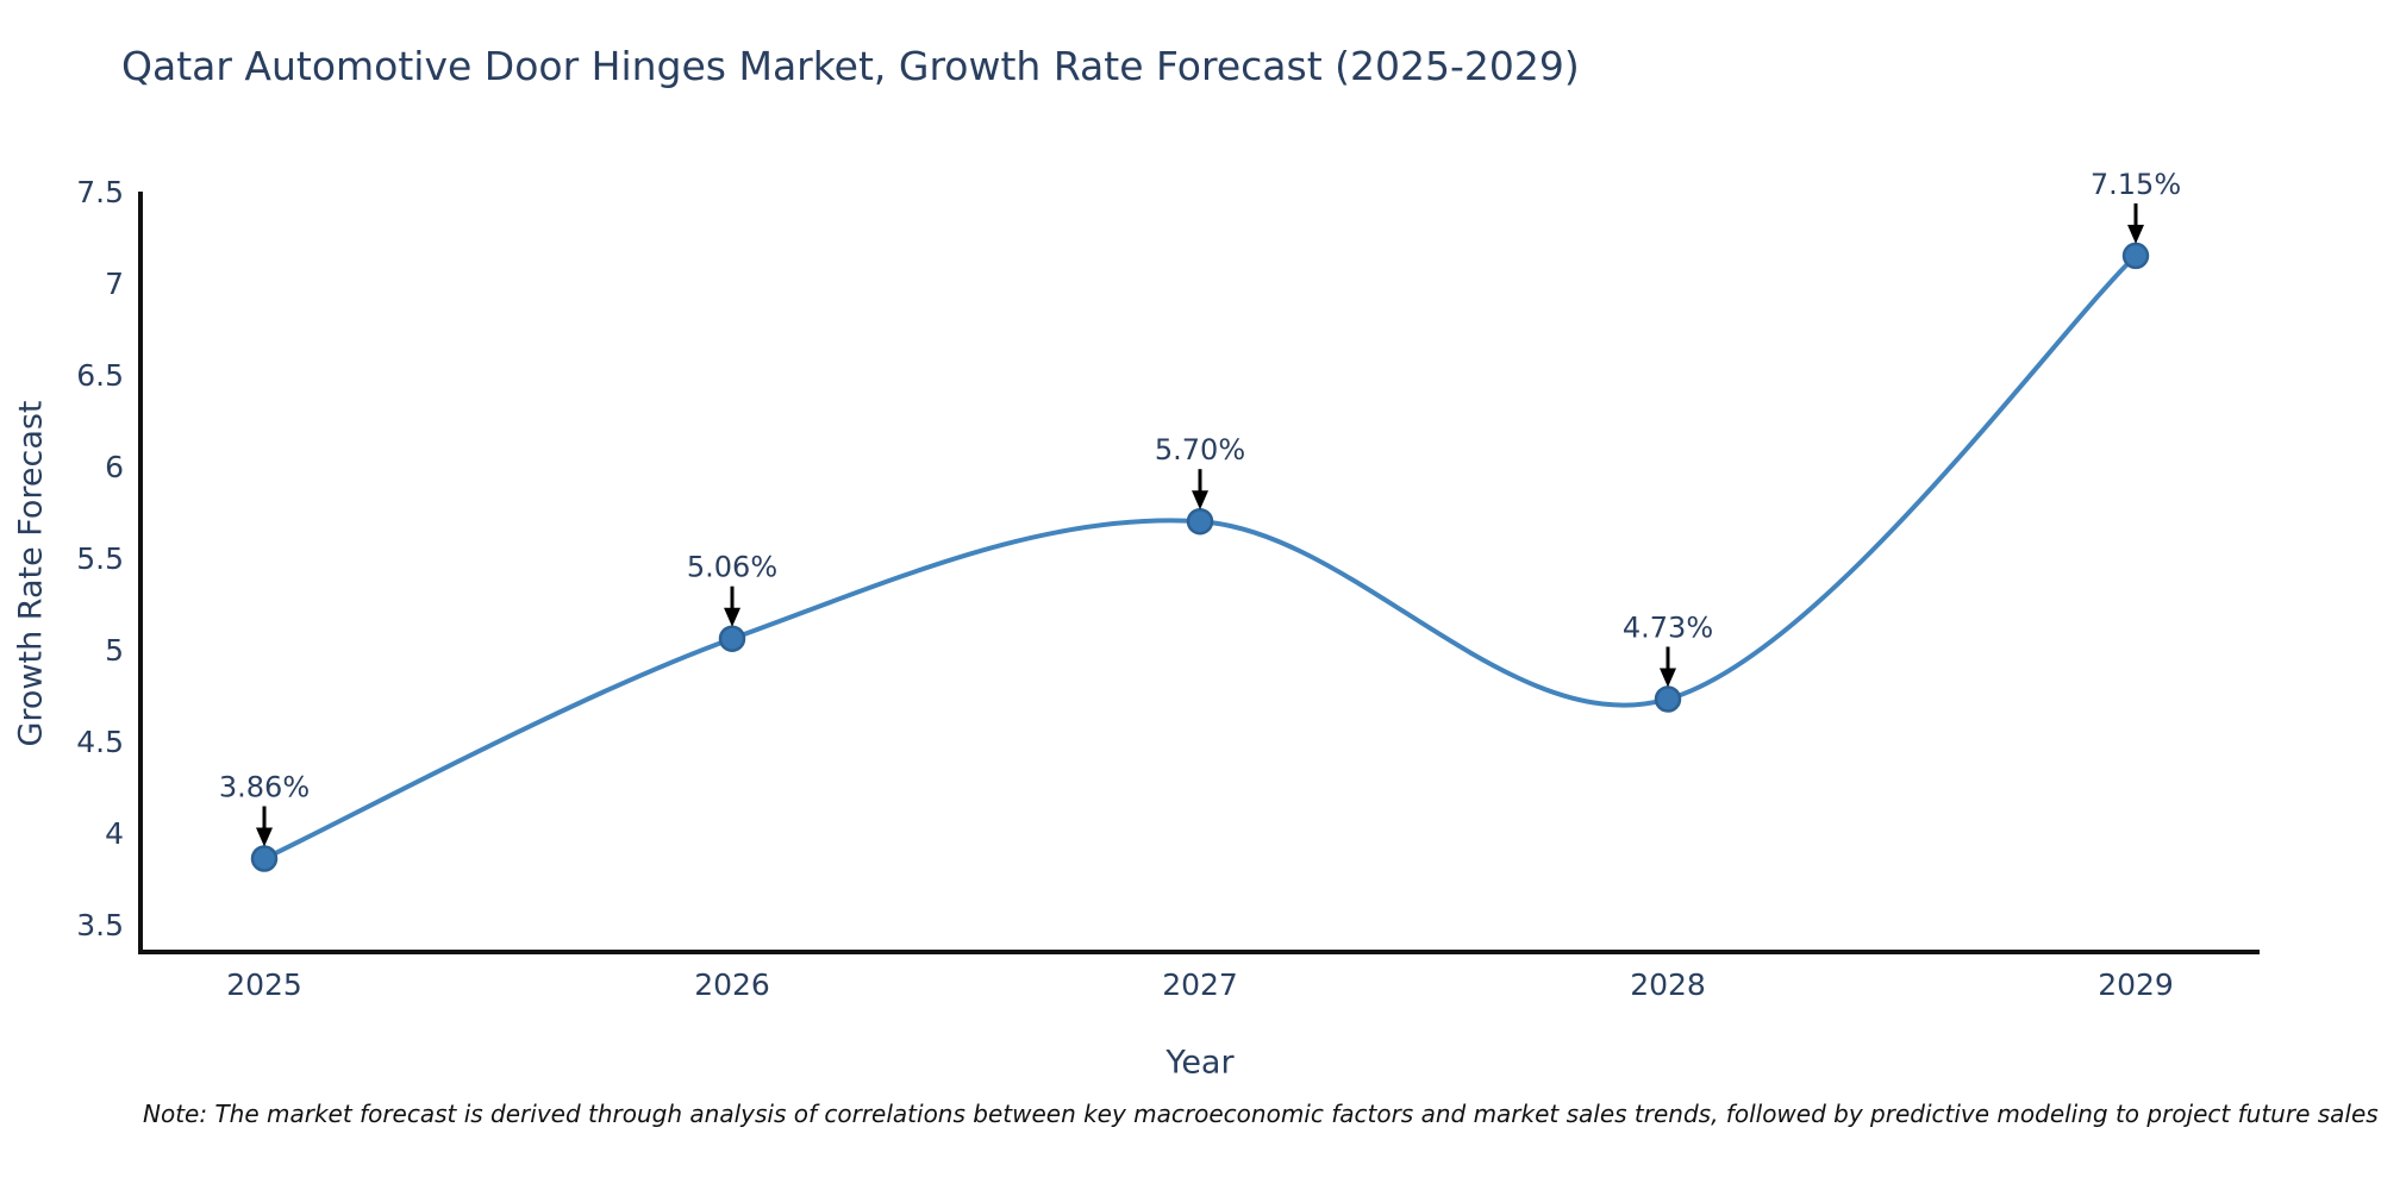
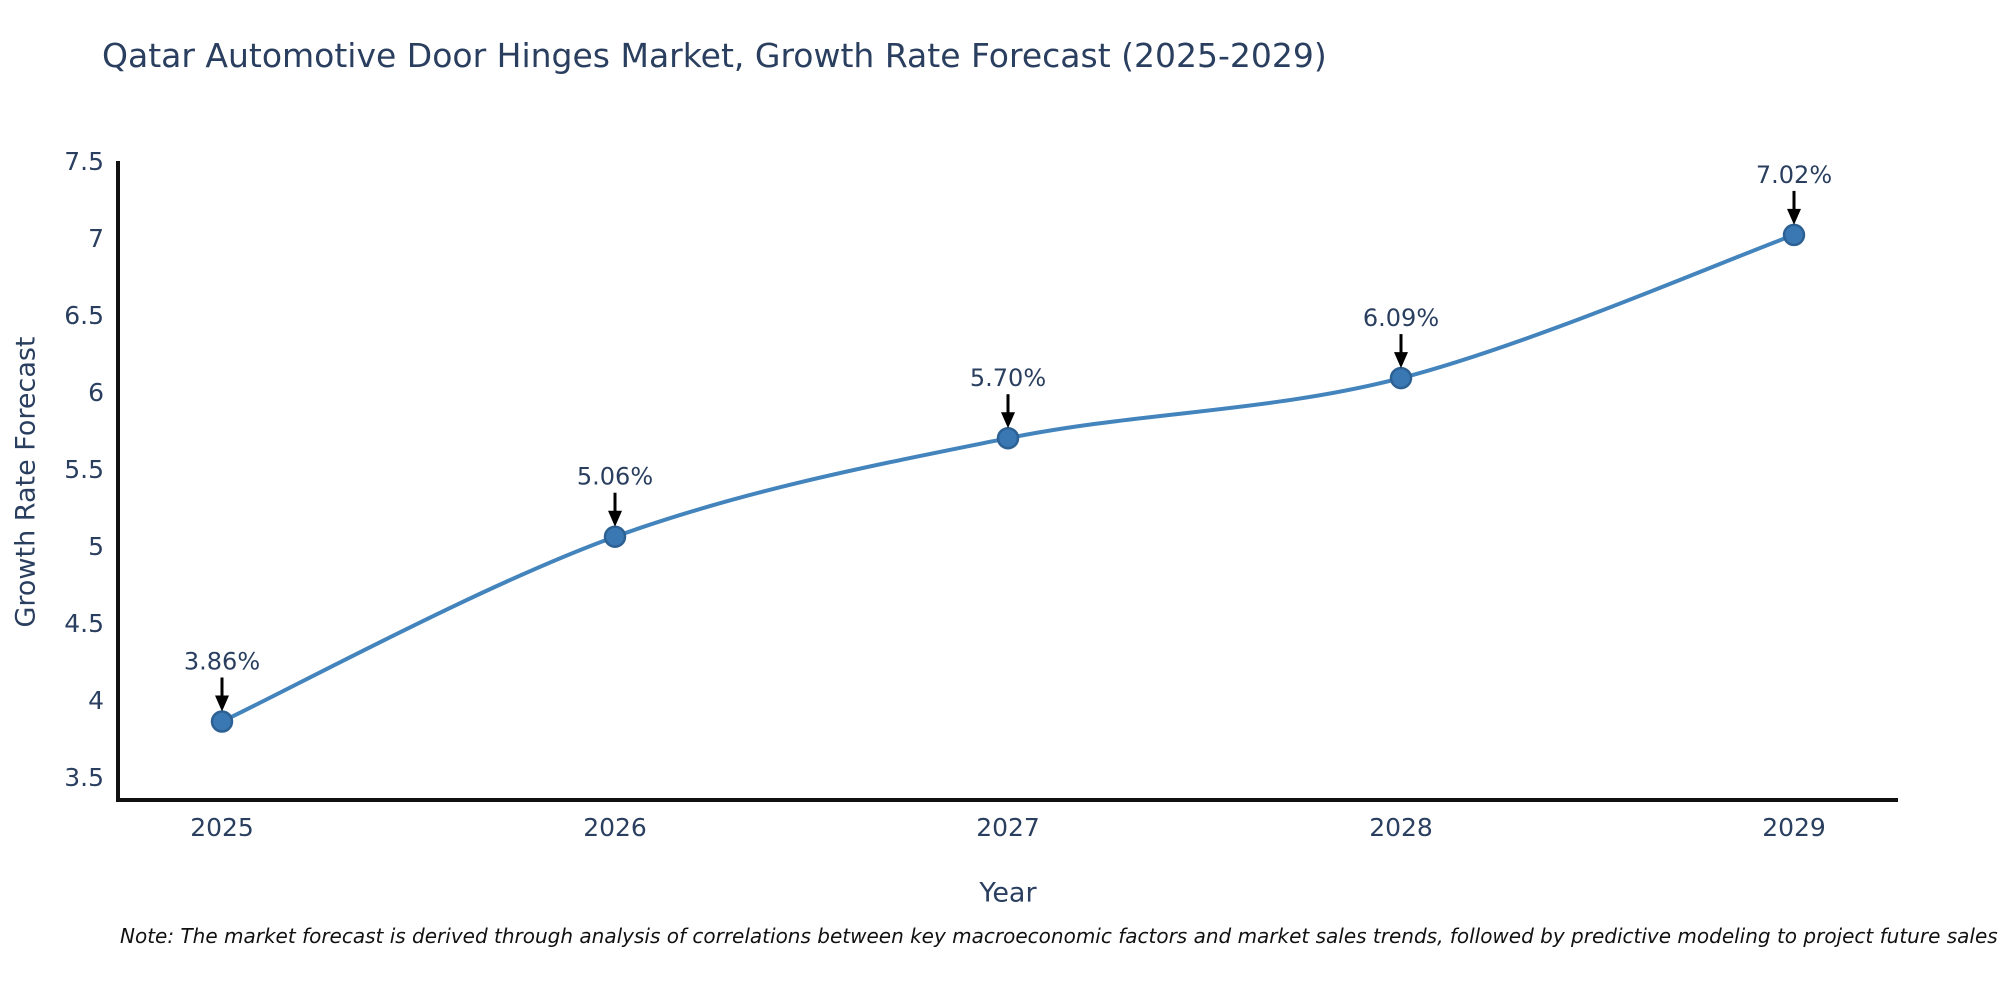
2028: 4.73% -> 6.09%
2029: 7.15% -> 7.02%
